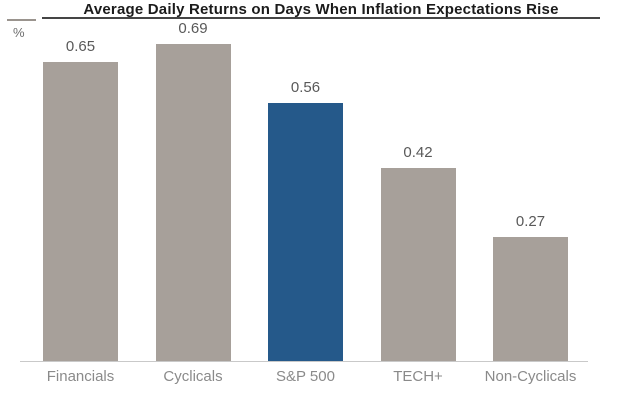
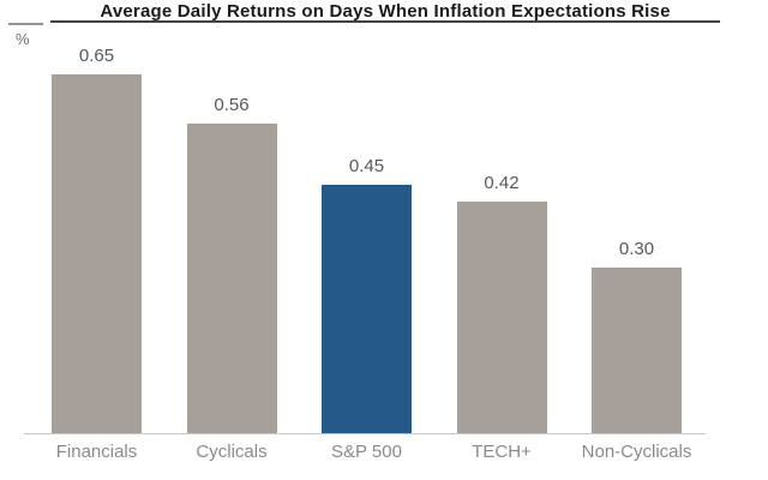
Cyclicals: 0.69 -> 0.56
S&P 500: 0.56 -> 0.45
Non-Cyclicals: 0.27 -> 0.30
